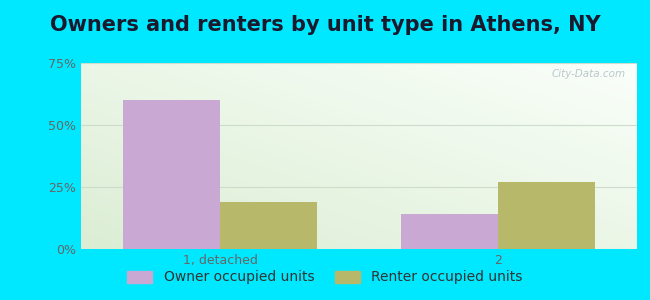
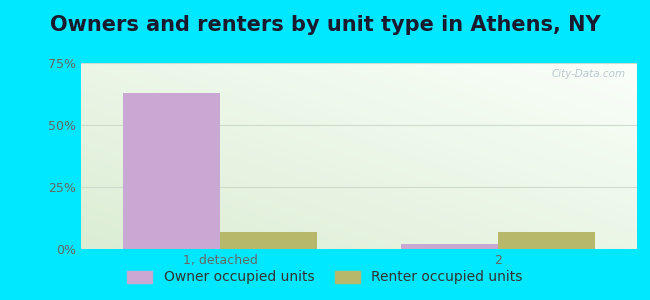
Owner occupied units/1, detached: 60% -> 63%
Renter occupied units/1, detached: 19% -> 7%
Owner occupied units/2: 14% -> 2%
Renter occupied units/2: 27% -> 7%
